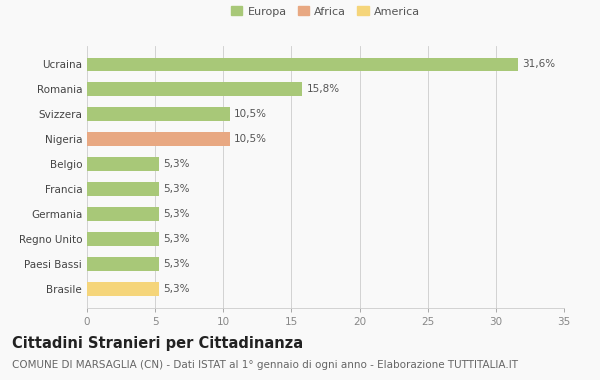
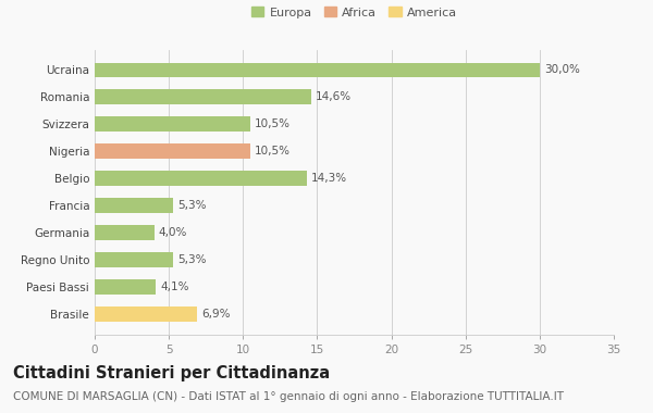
Ucraina: 31,6% -> 30,0%
Romania: 15,8% -> 14,6%
Belgio: 5,3% -> 14,3%
Germania: 5,3% -> 4,0%
Paesi Bassi: 5,3% -> 4,1%
Brasile: 5,3% -> 6,9%
